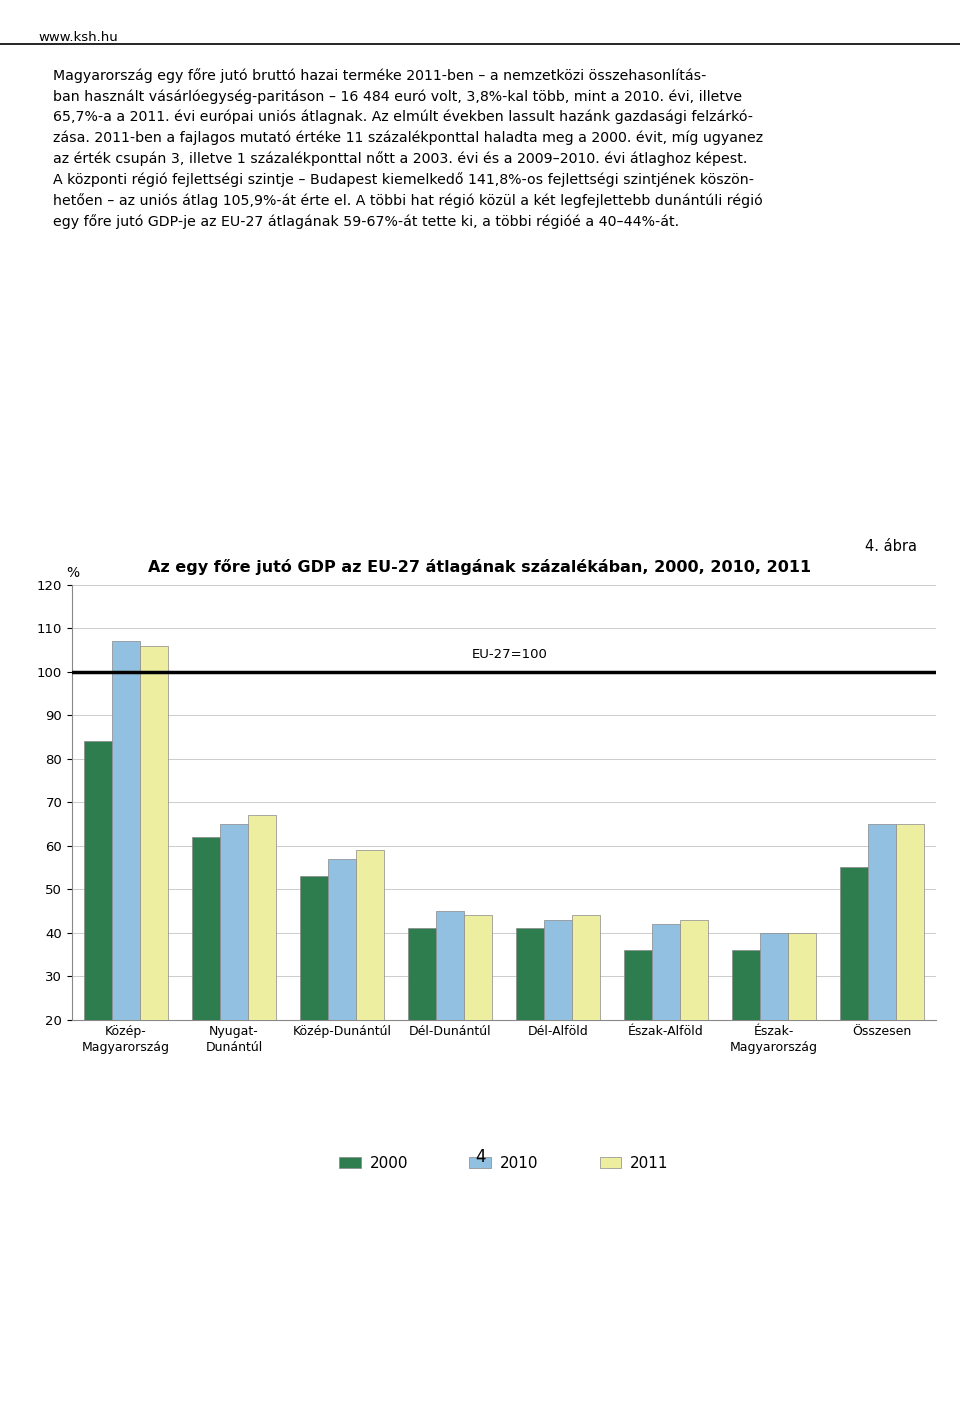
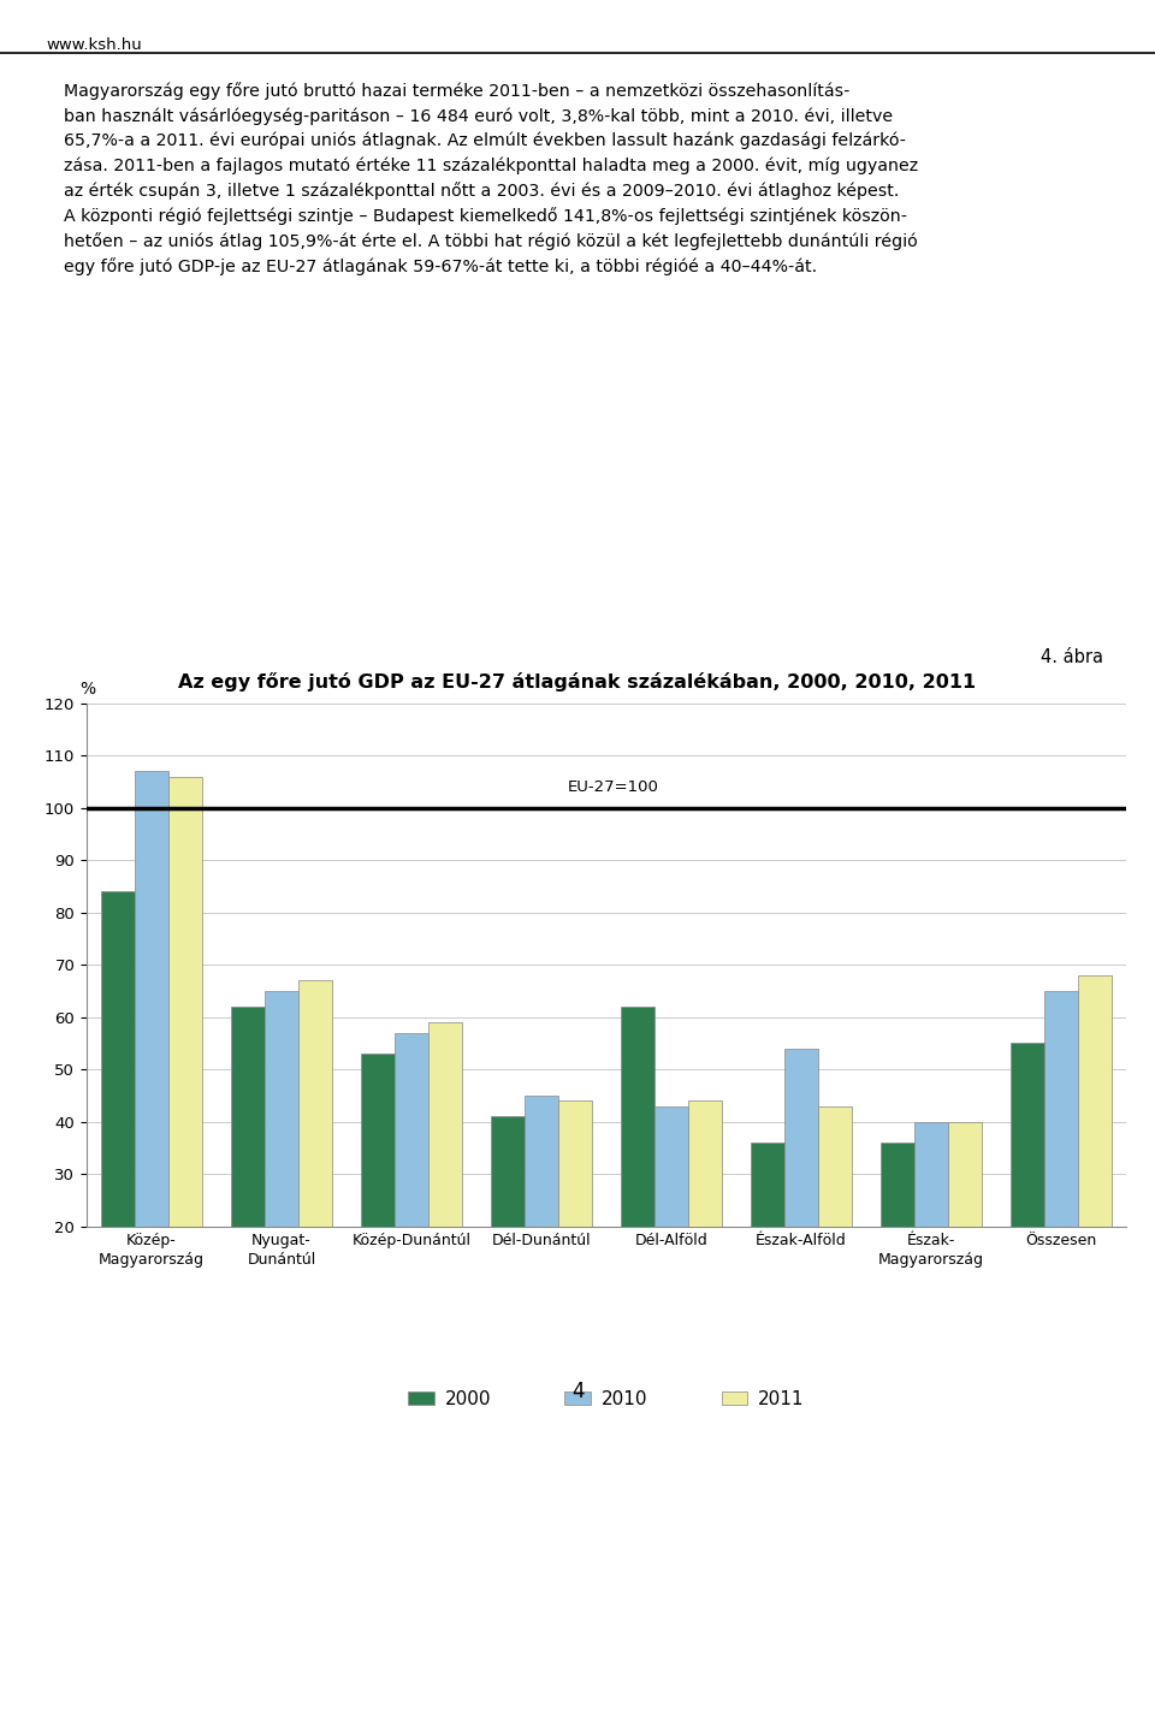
2000/Dél-Alföld: 41 -> 62
2010/Észak-Alföld: 42 -> 54
2011/Összesen: 65 -> 68
